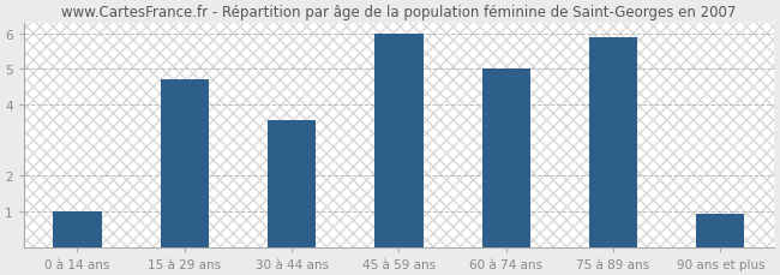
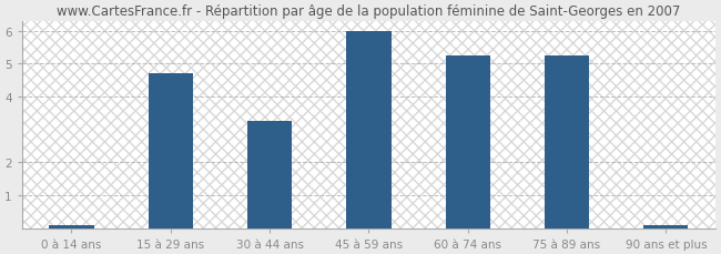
0 à 14 ans: 1.00 -> 0.08
30 à 44 ans: 3.55 -> 3.25
60 à 74 ans: 5.00 -> 5.25
75 à 89 ans: 5.90 -> 5.25
90 ans et plus: 0.95 -> 0.08
